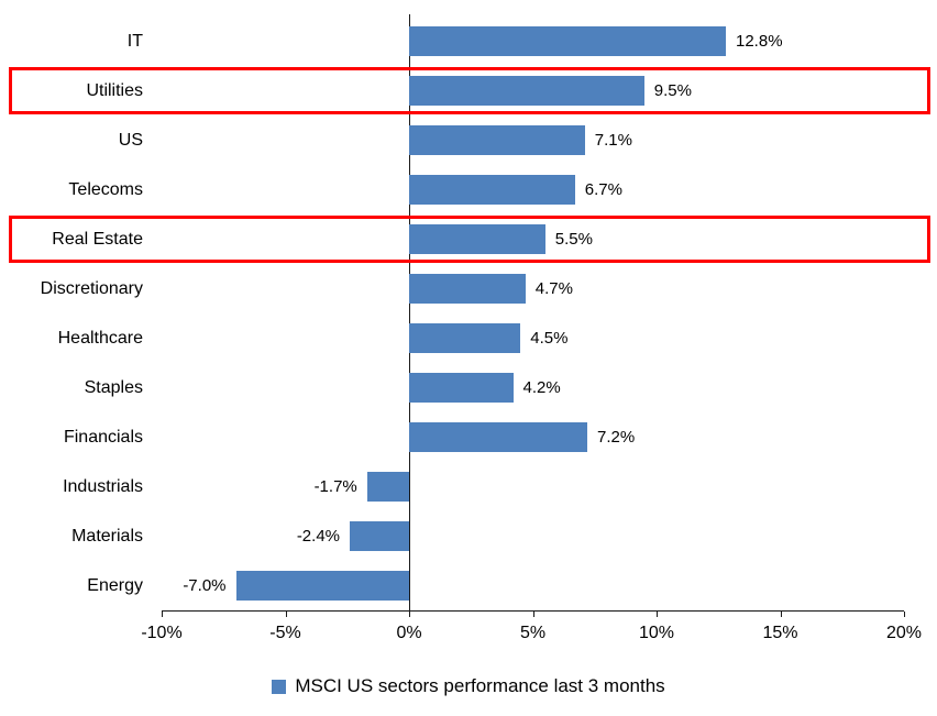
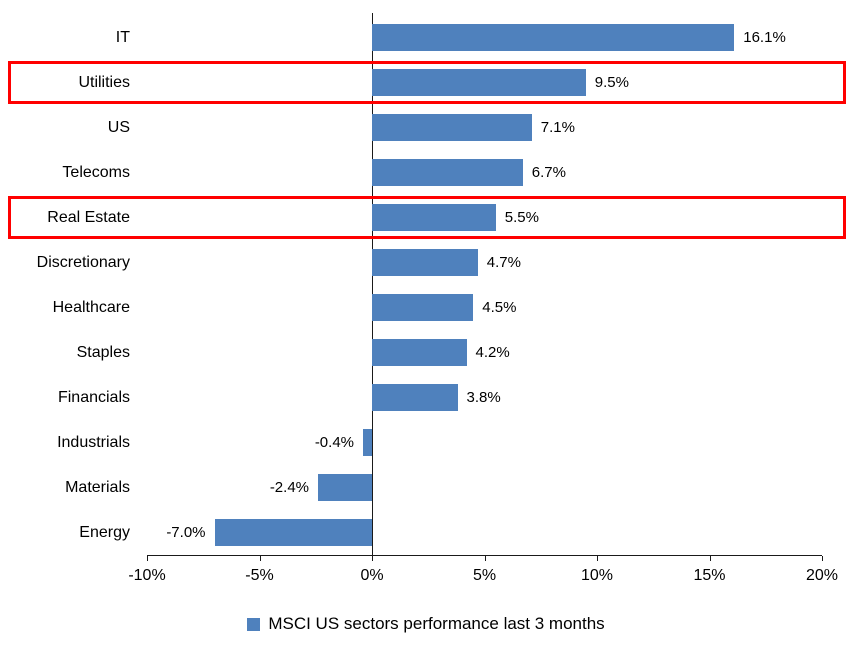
IT: 12.8% -> 16.1%
Financials: 7.2% -> 3.8%
Industrials: -1.7% -> -0.4%
